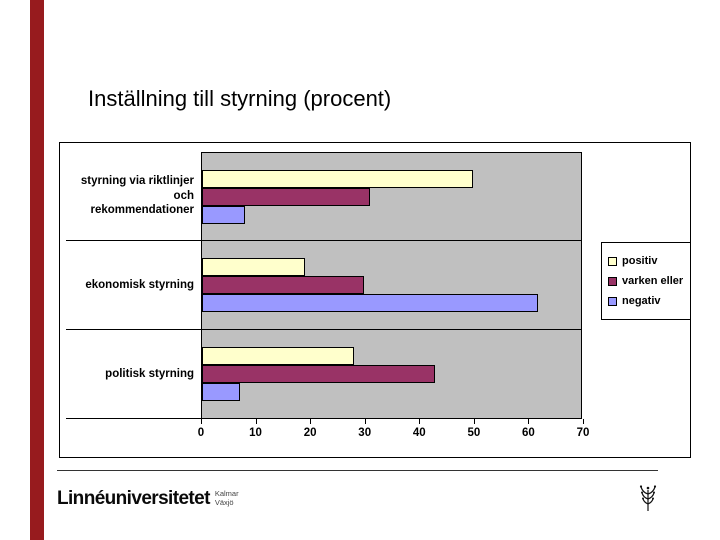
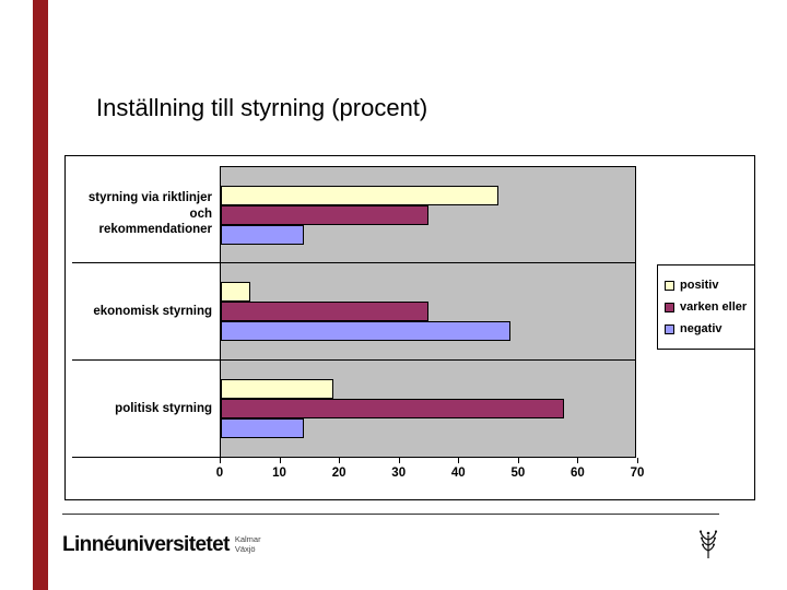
positiv/styrning via riktlinjer och rekommendationer: 50 -> 47
varken eller/styrning via riktlinjer och rekommendationer: 31 -> 35
negativ/styrning via riktlinjer och rekommendationer: 8 -> 14
positiv/ekonomisk styrning: 19 -> 5
varken eller/ekonomisk styrning: 30 -> 35
negativ/ekonomisk styrning: 62 -> 49
positiv/politisk styrning: 28 -> 19
varken eller/politisk styrning: 43 -> 58
negativ/politisk styrning: 7 -> 14
